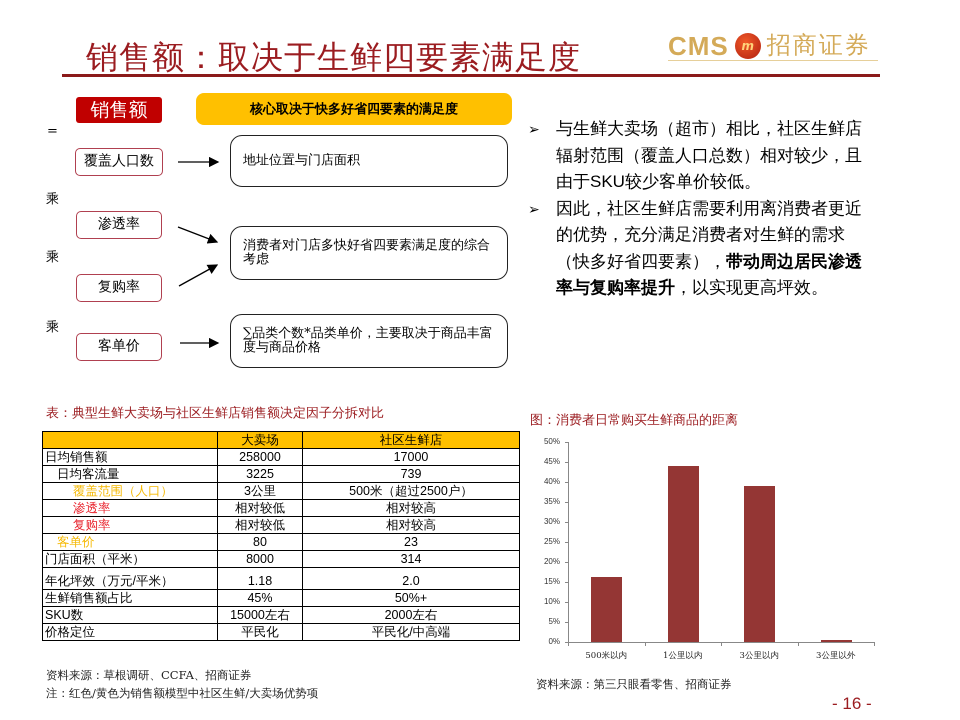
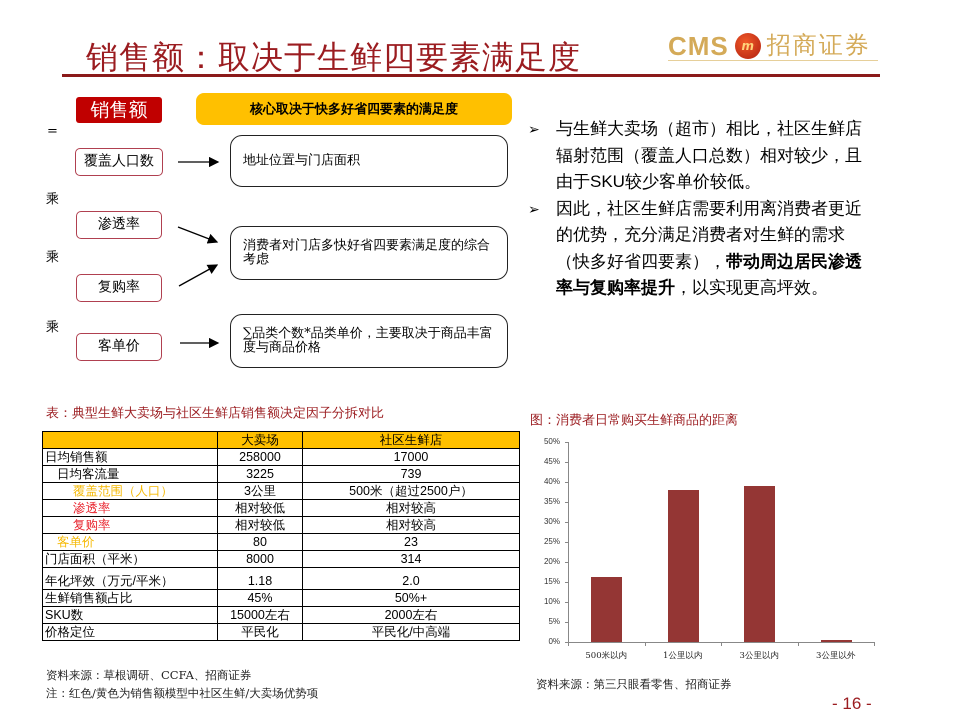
1公里以内: 44% -> 38%
